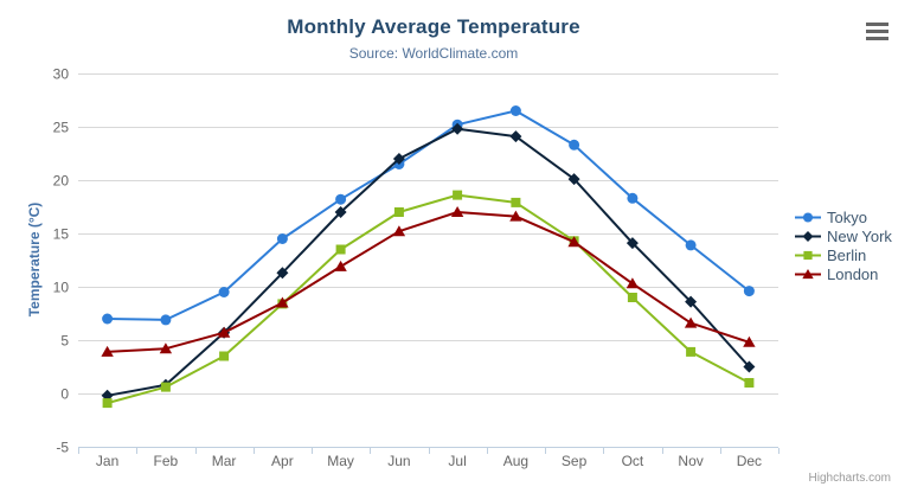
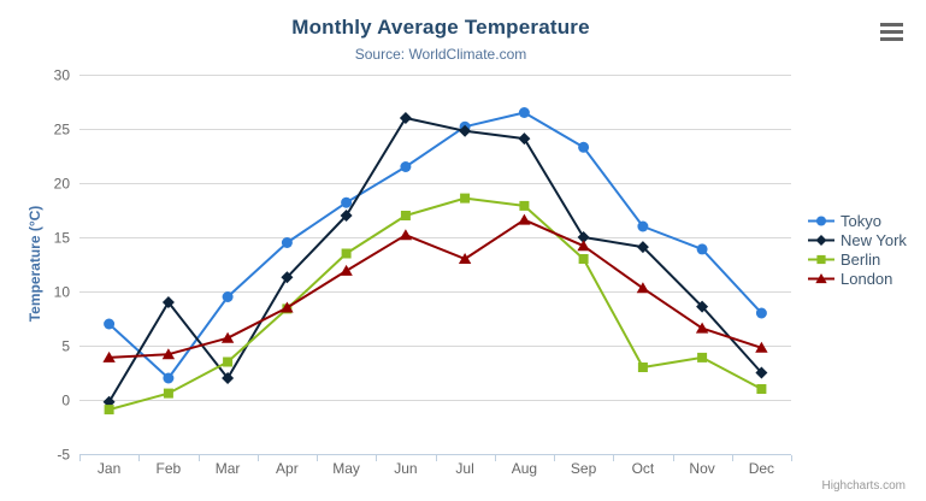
Tokyo/Feb: 7 -> 2
New York/Feb: 1 -> 9
New York/Mar: 6 -> 2
New York/Jun: 22 -> 26
London/Jul: 17 -> 13
New York/Sep: 20 -> 15
Berlin/Sep: 14 -> 13
Tokyo/Oct: 18 -> 16
Berlin/Oct: 9 -> 3
Tokyo/Dec: 10 -> 8
